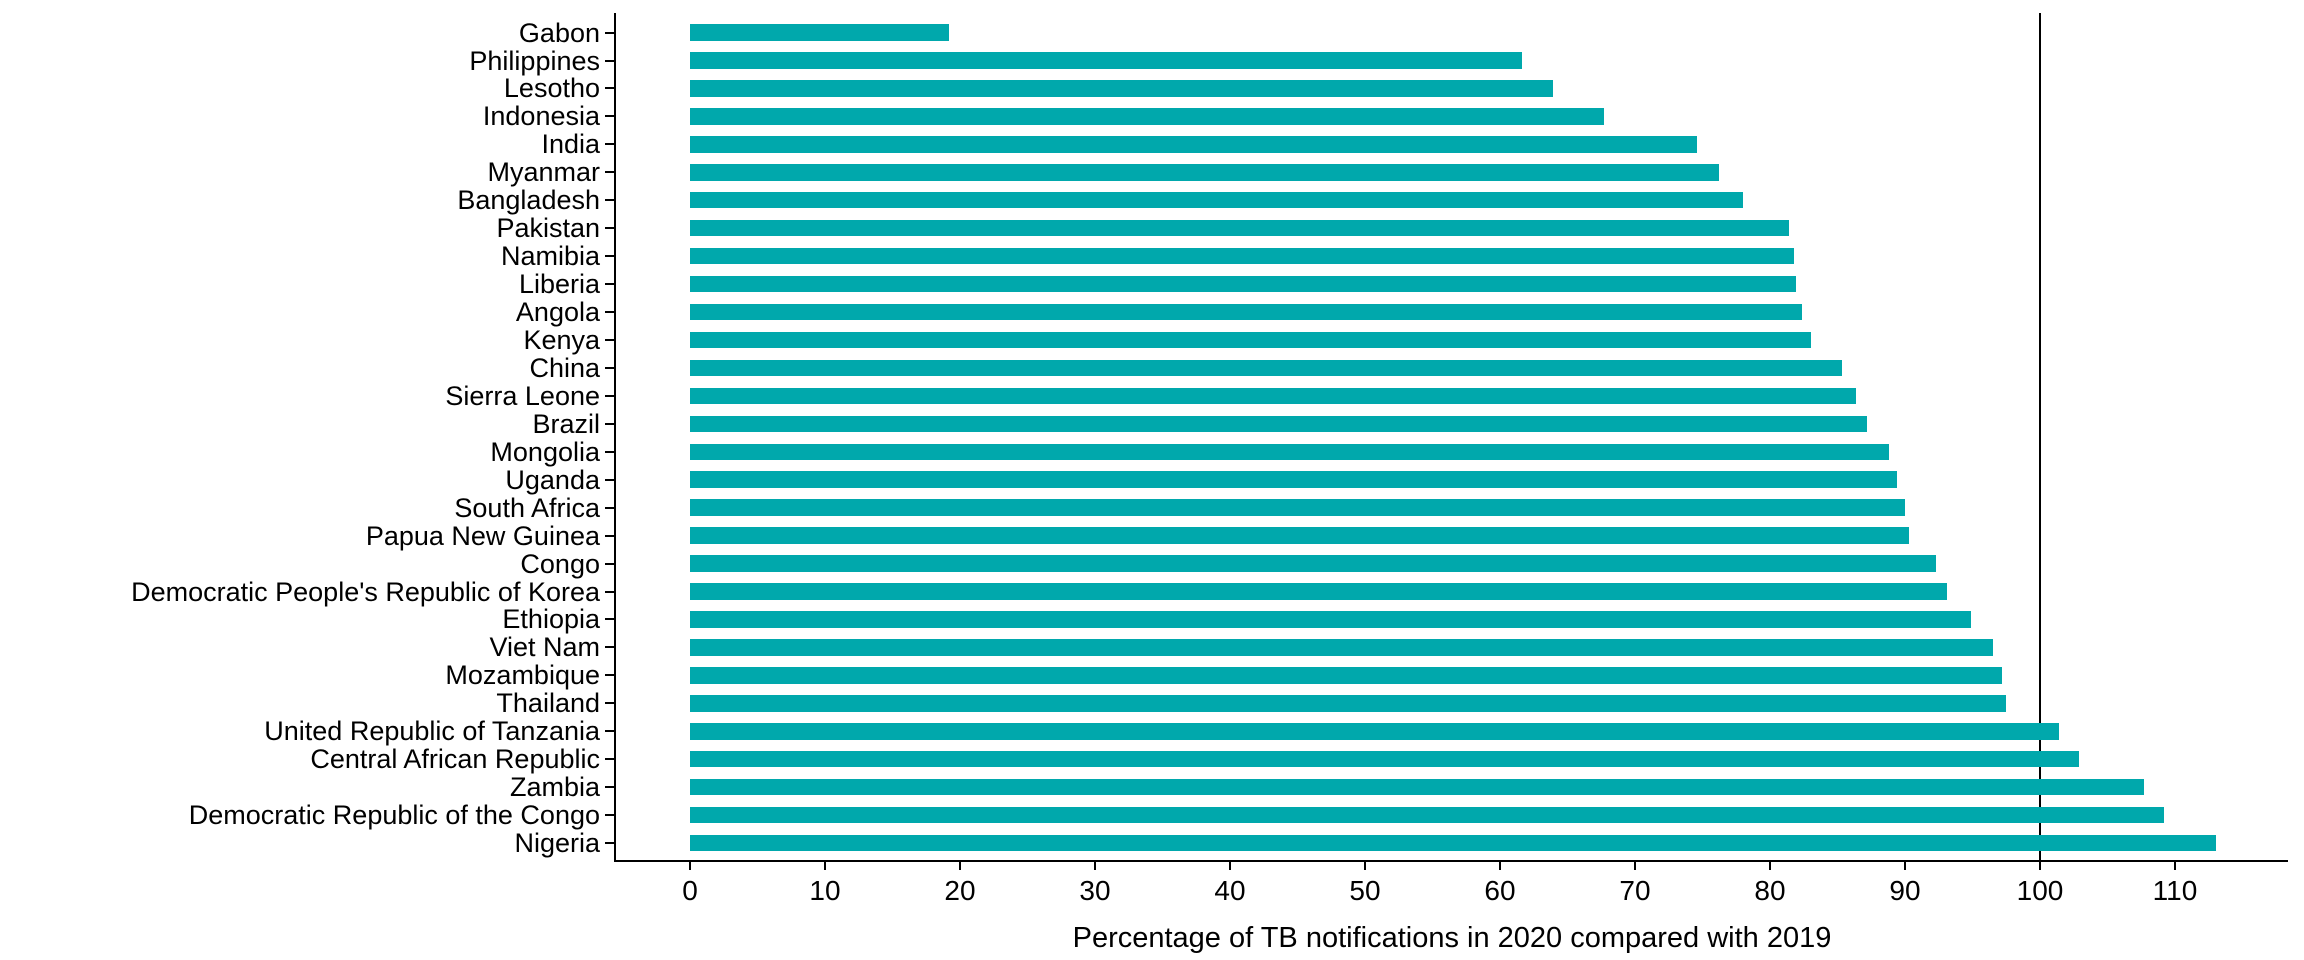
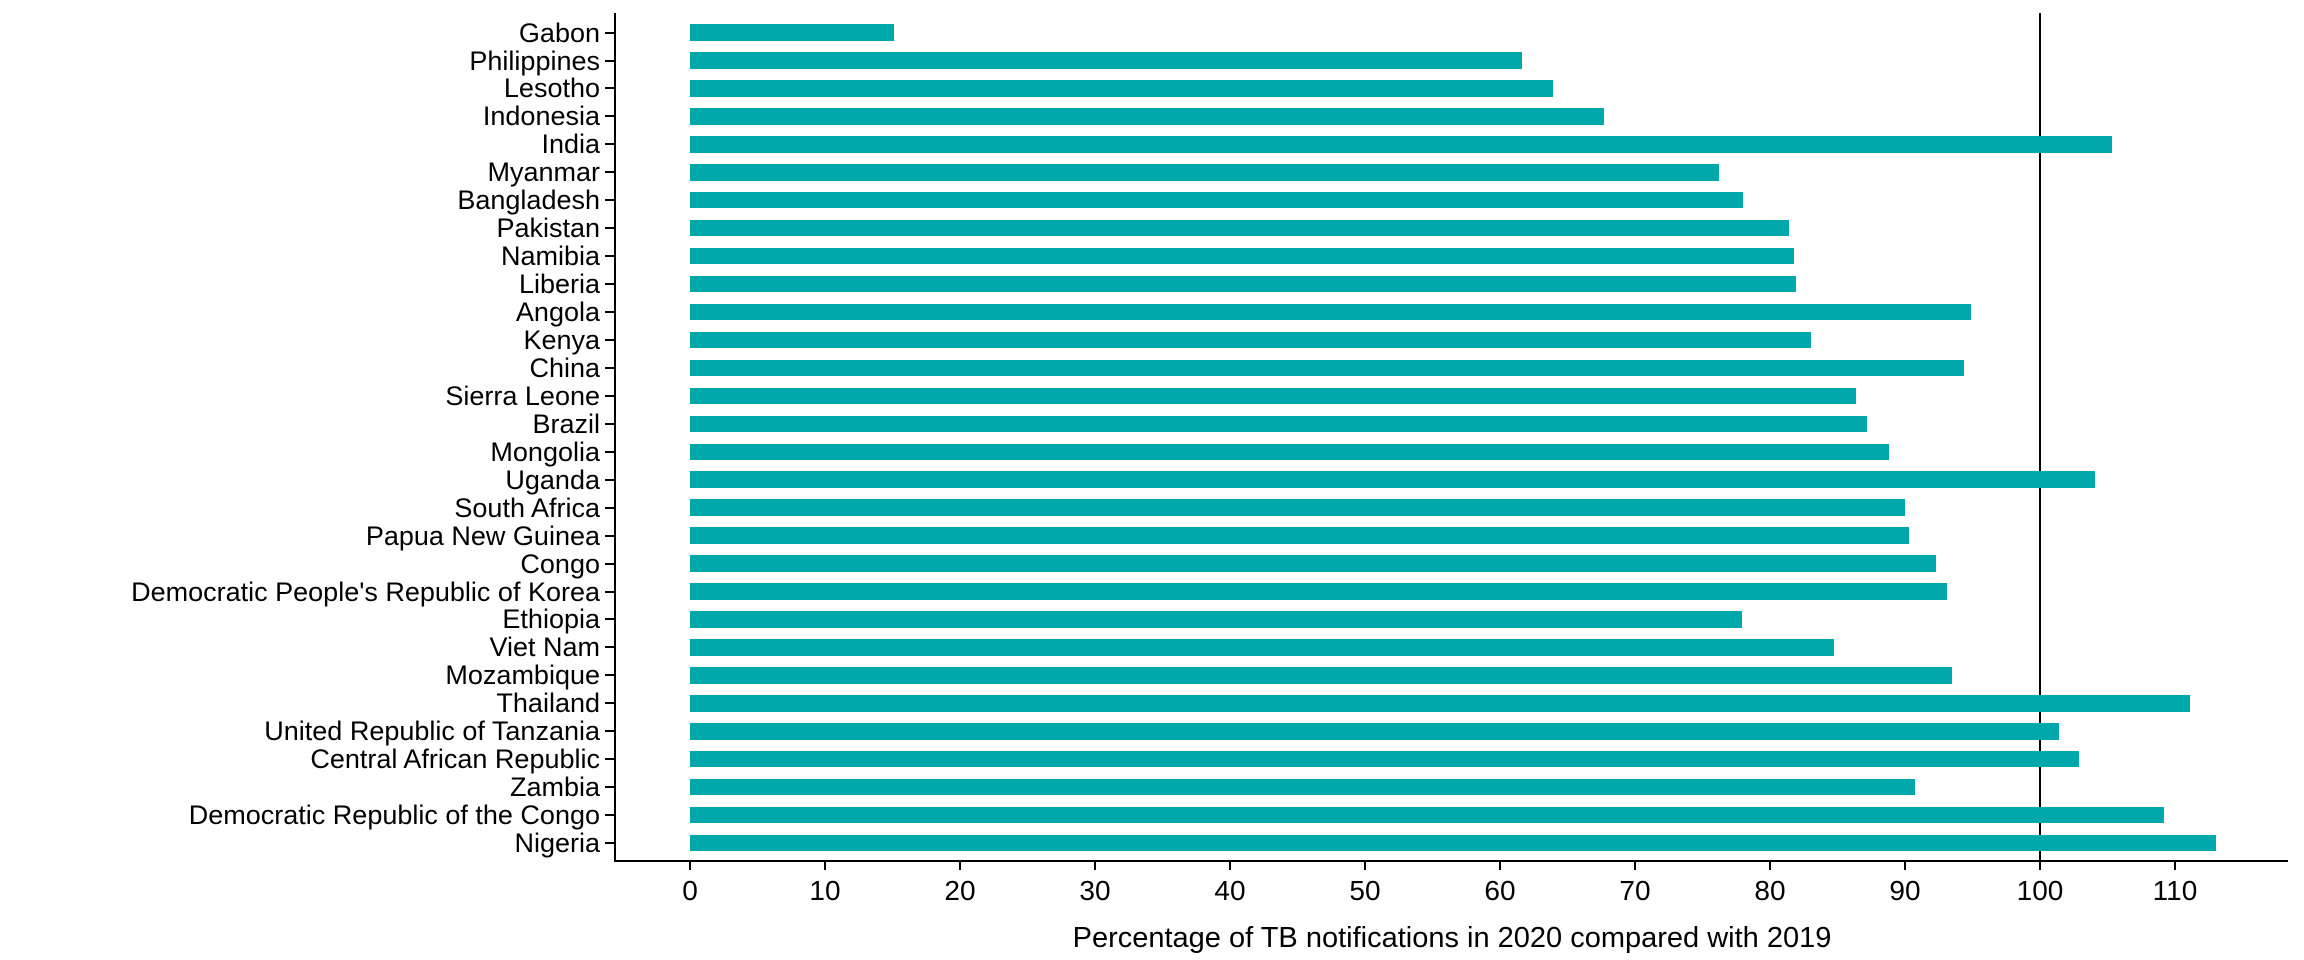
Gabon: 19.2 -> 15.1
India: 74.6 -> 105.3
Angola: 82.4 -> 94.9
China: 85.3 -> 94.4
Uganda: 89.4 -> 104.1
Ethiopia: 94.9 -> 77.9
Viet Nam: 96.5 -> 84.7
Mozambique: 97.2 -> 93.5
Thailand: 97.5 -> 111.1
Zambia: 107.7 -> 90.7
